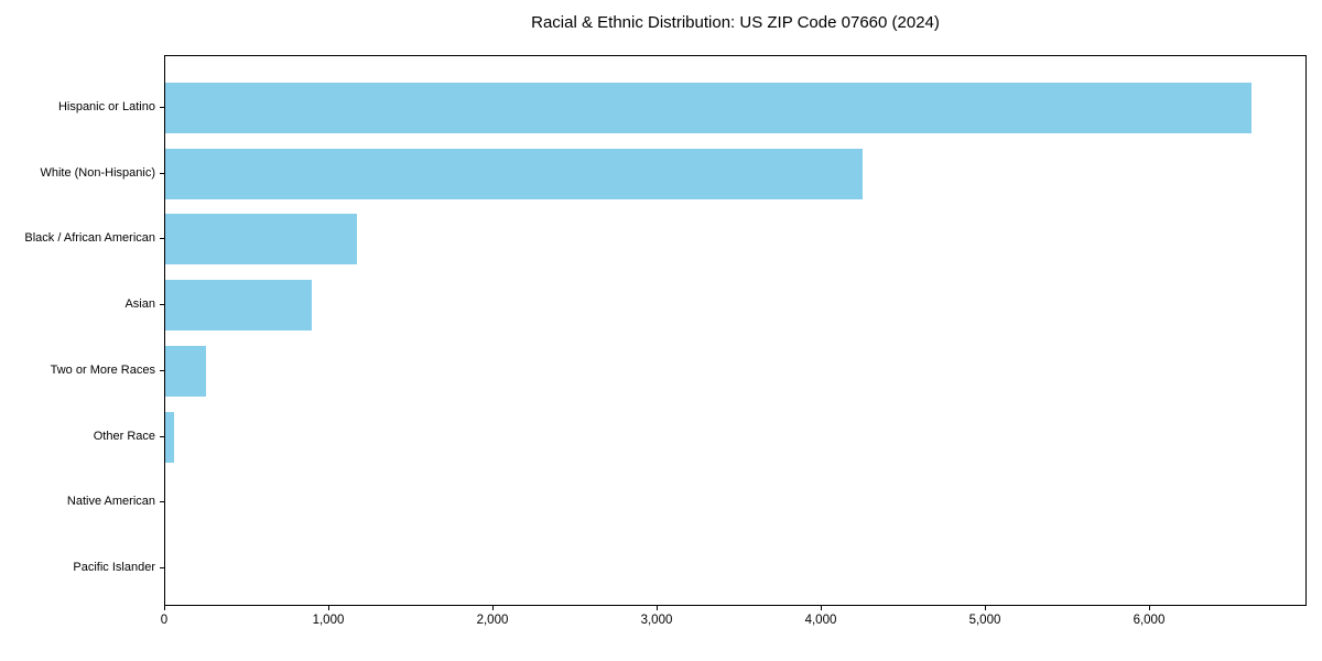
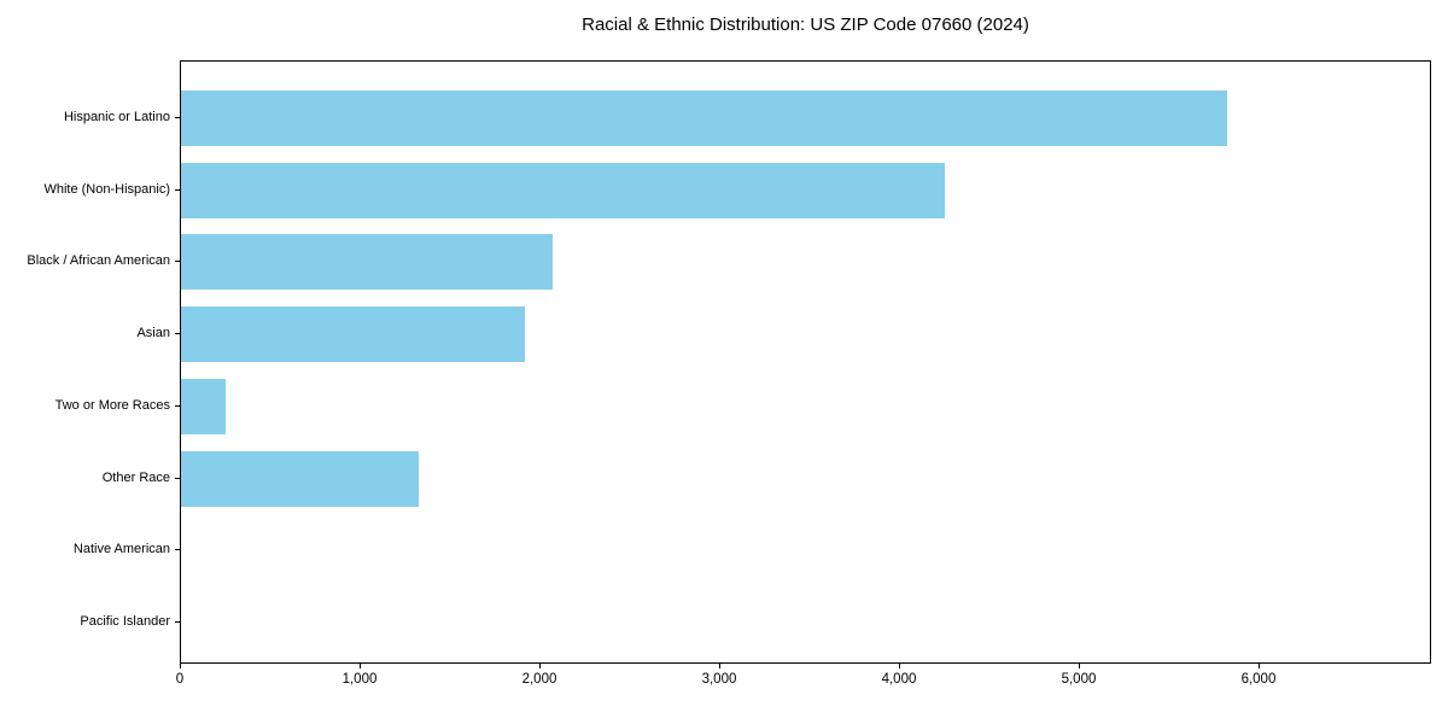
Hispanic or Latino: 6620 -> 5820
Black / African American: 1170 -> 2070
Asian: 890 -> 1910
Other Race: 60 -> 1320
